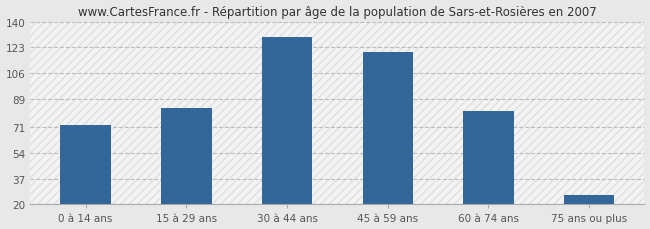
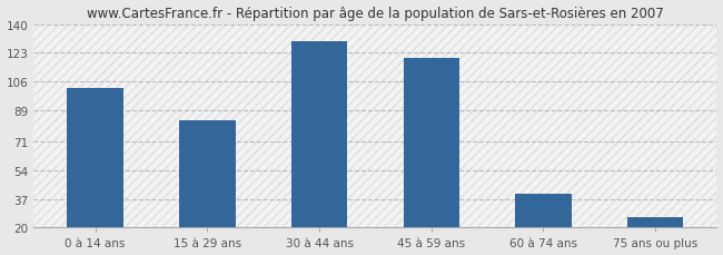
0 à 14 ans: 72 -> 102
60 à 74 ans: 81 -> 40
